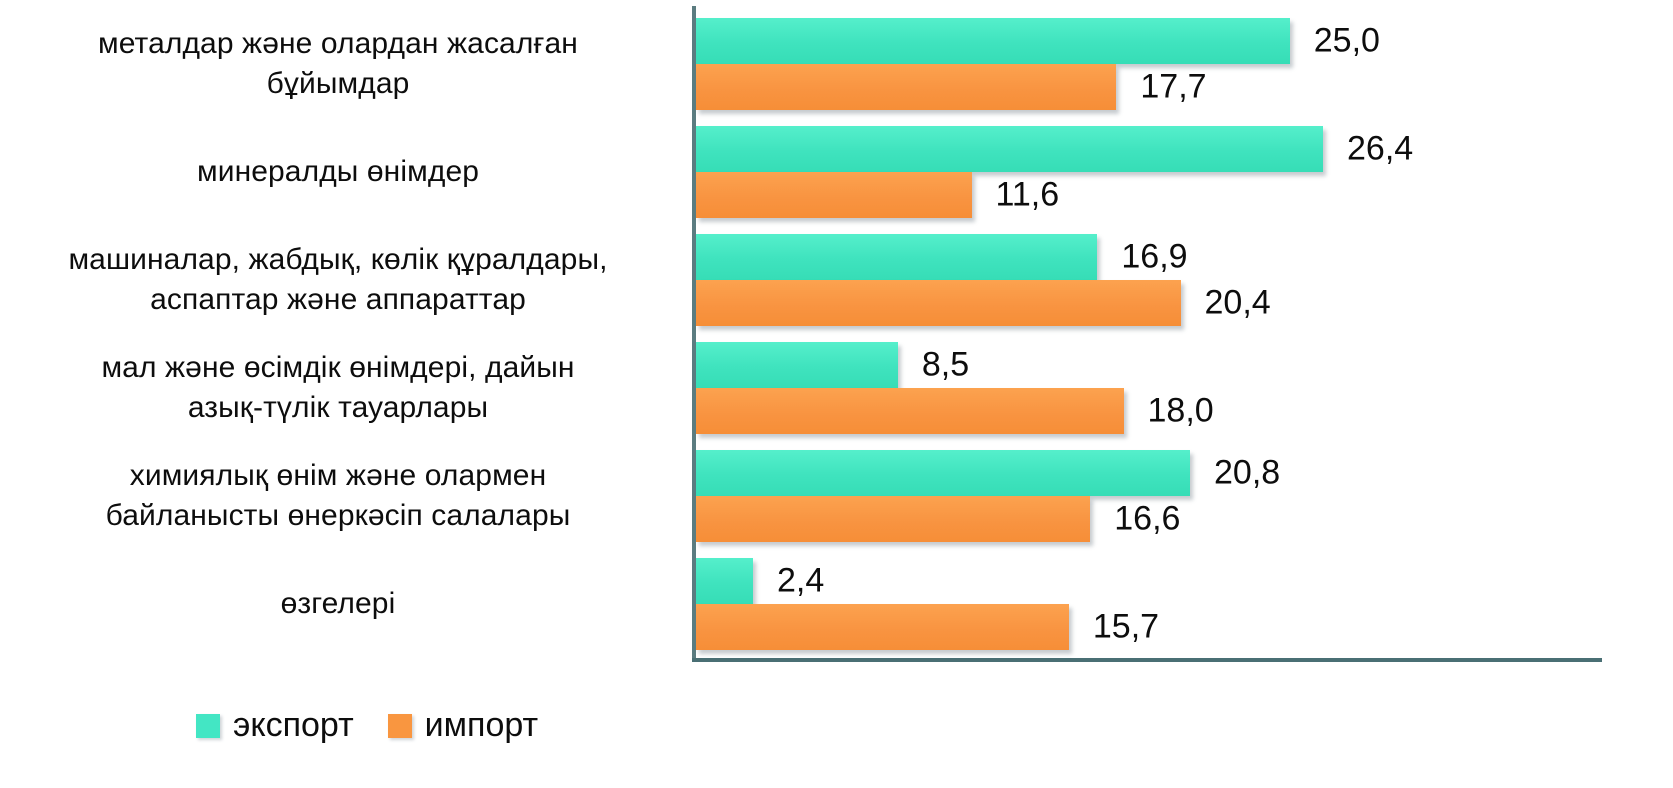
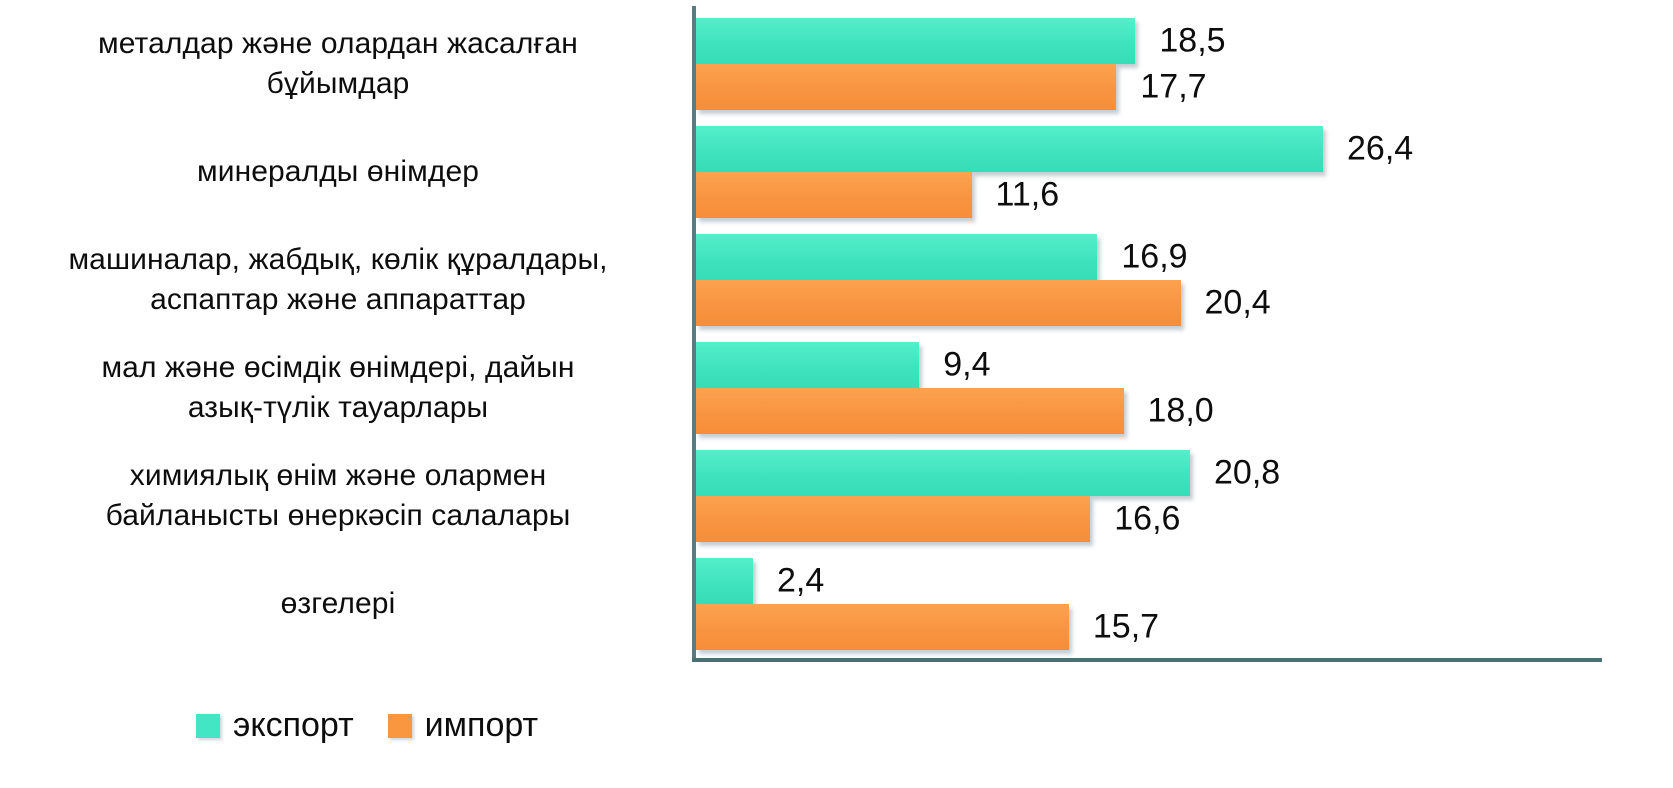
экспорт/металдар және олардан жасалған бұйымдар: 25,0 -> 18,5
экспорт/мал және өсімдік өнімдері, дайын азық-түлік тауарлары: 8,5 -> 9,4
